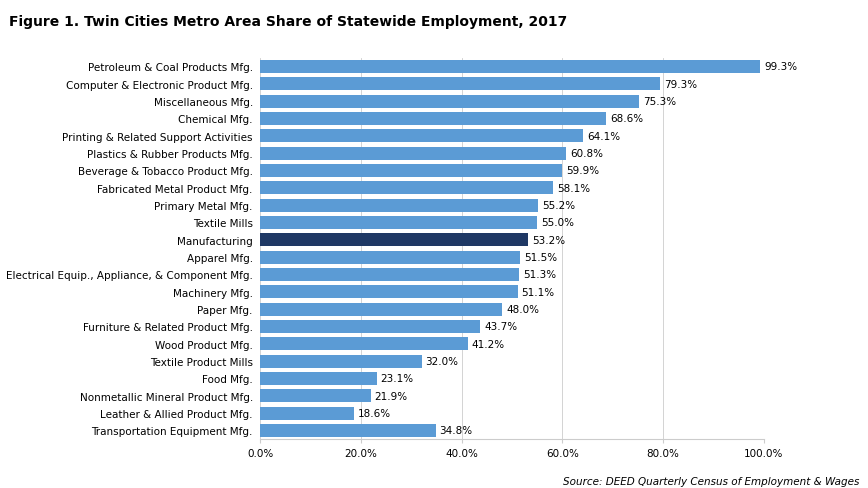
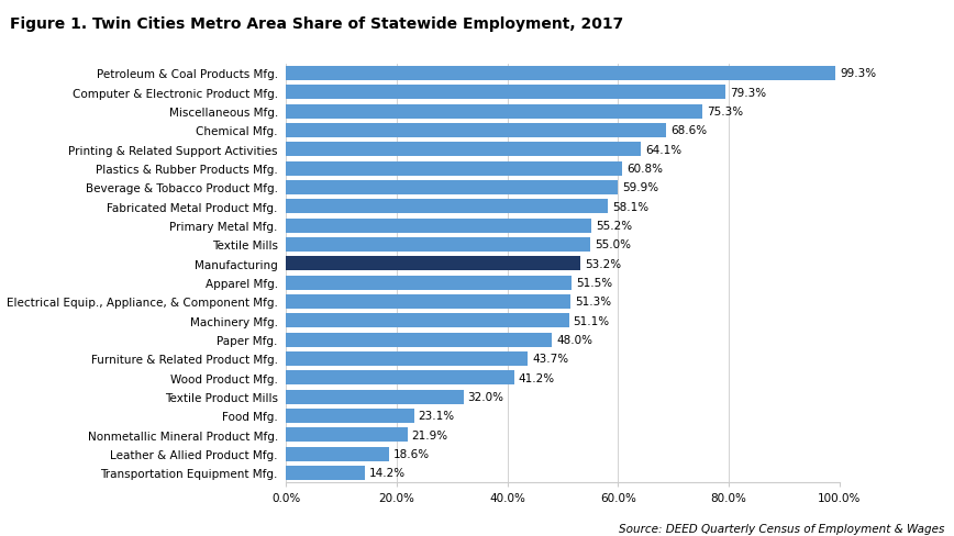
Transportation Equipment Mfg.: 34.8% -> 14.2%
